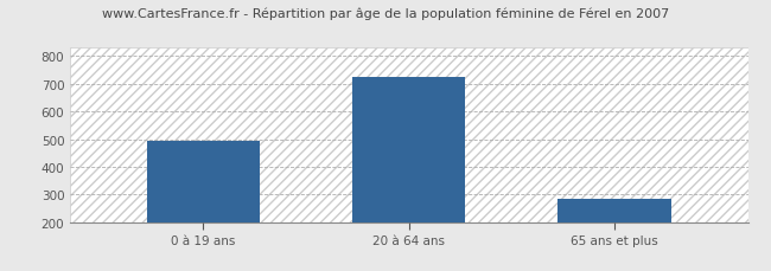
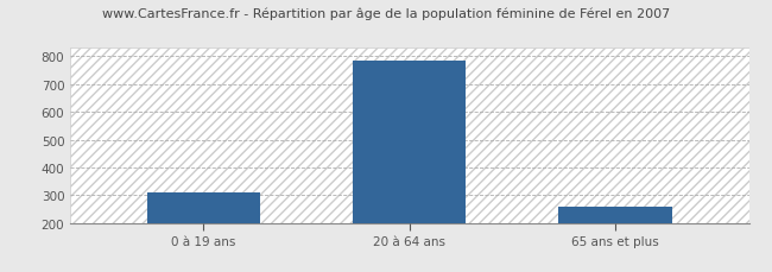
0 à 19 ans: 495 -> 308
20 à 64 ans: 725 -> 783
65 ans et plus: 285 -> 258
